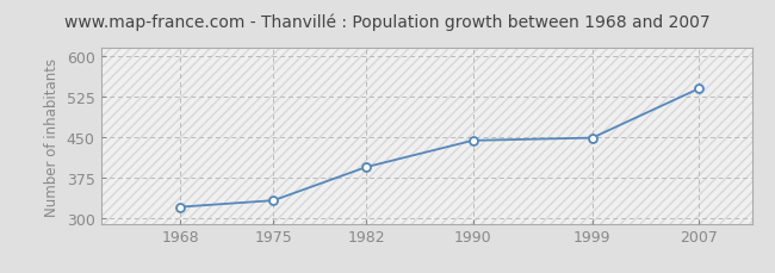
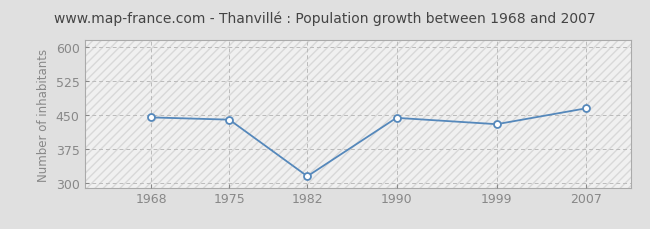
1968: 321 -> 445
1975: 333 -> 440
1982: 395 -> 315
1999: 449 -> 430
2007: 540 -> 465
